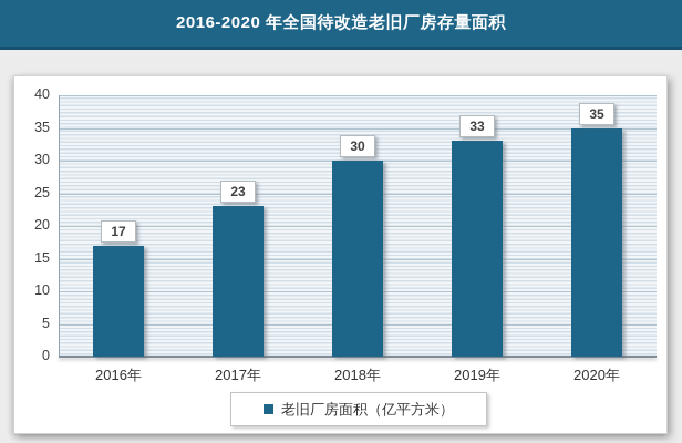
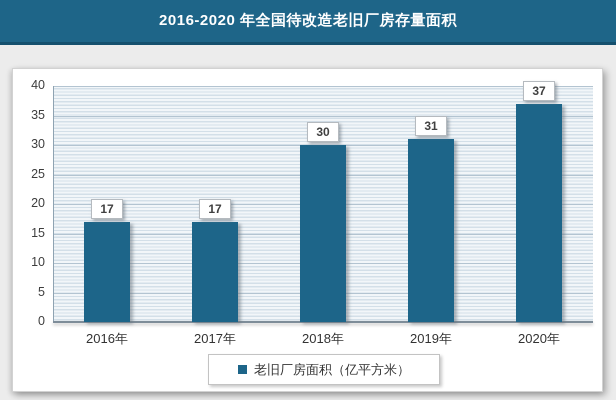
2017年: 23 -> 17
2019年: 33 -> 31
2020年: 35 -> 37
